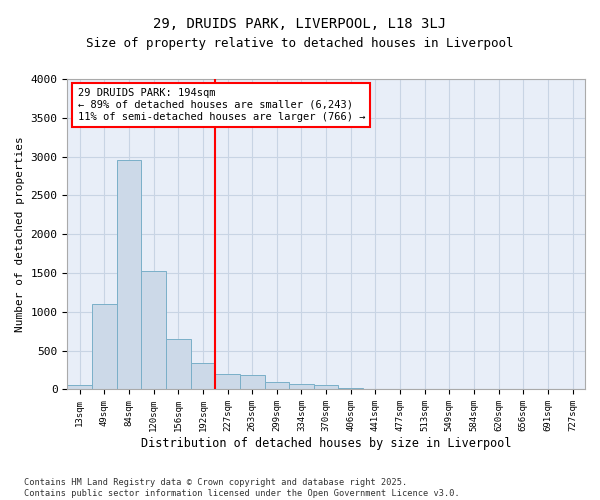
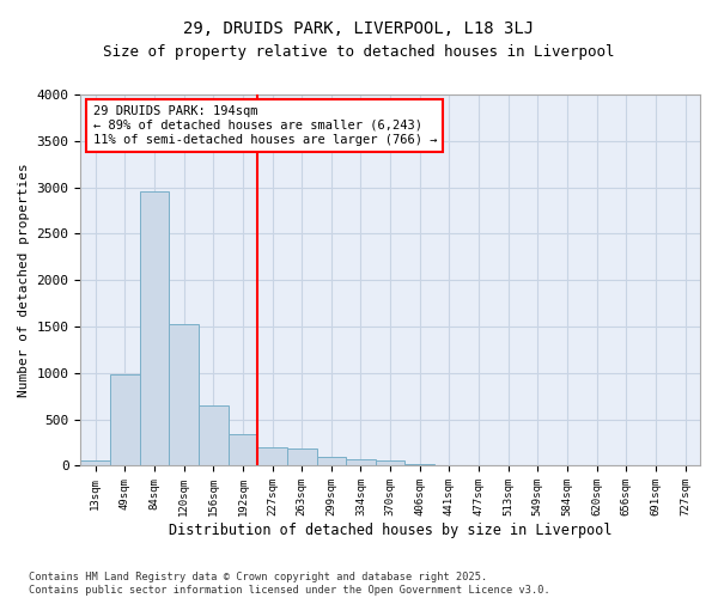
49sqm: 1100 -> 980
